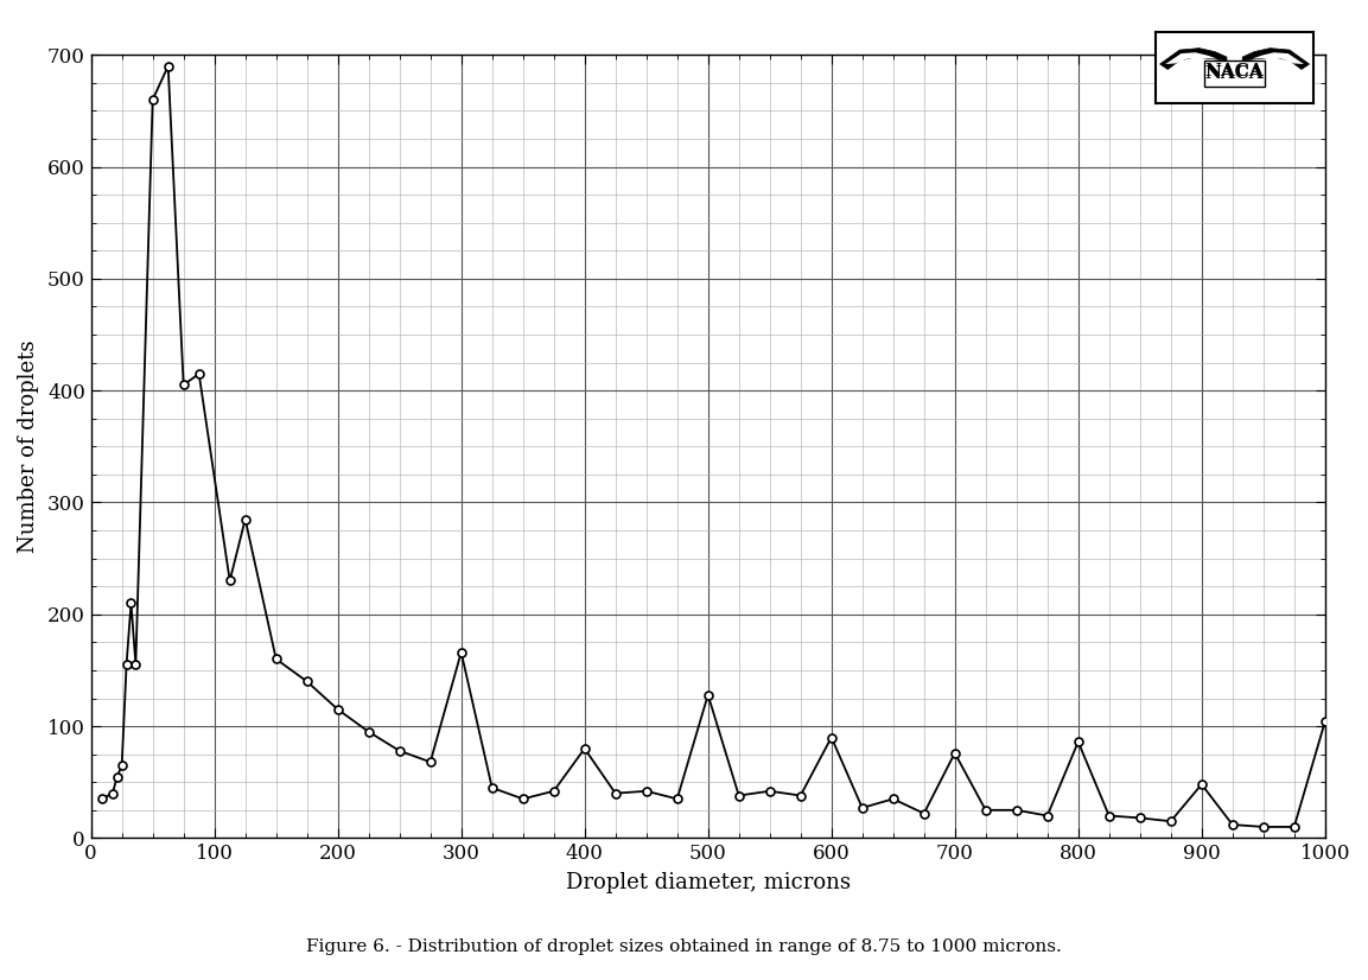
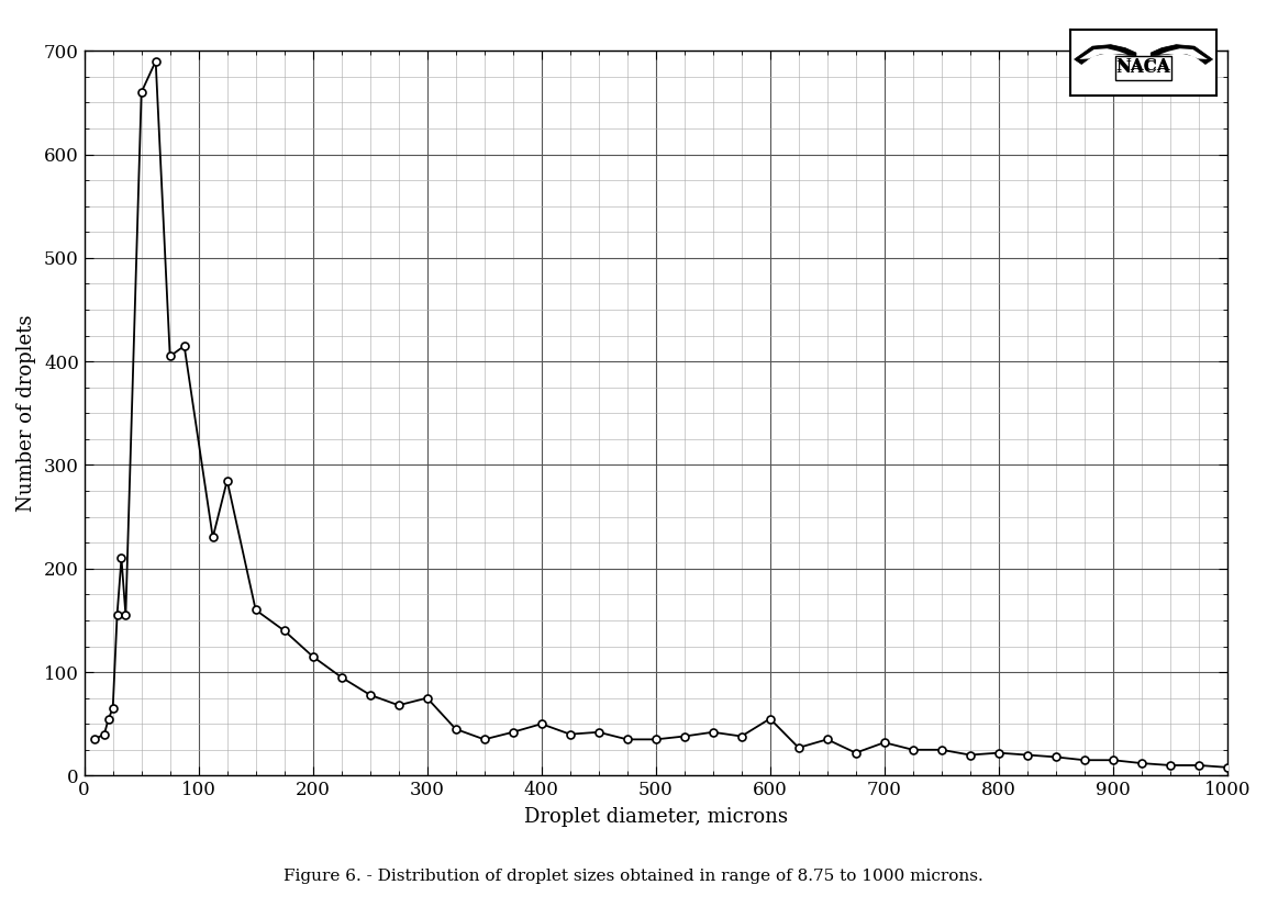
300: 166 -> 75
400: 80 -> 50
500: 128 -> 35
600: 90 -> 55
700: 76 -> 32
800: 86 -> 22
900: 48 -> 15
1000: 104 -> 8
